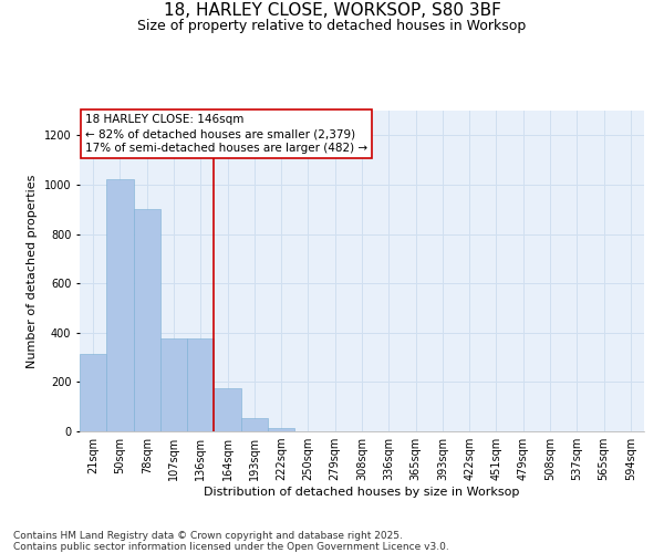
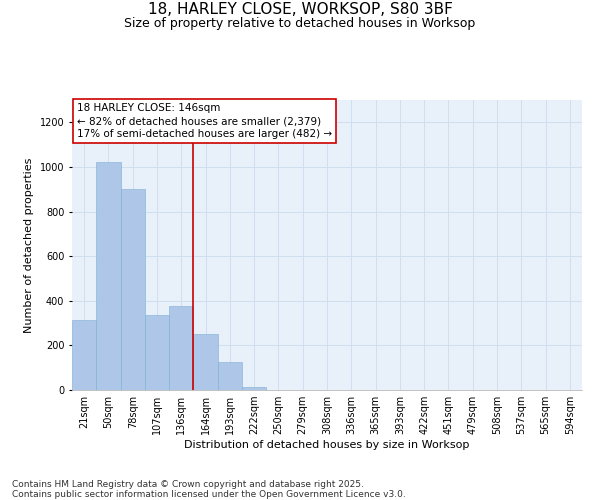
107sqm: 375 -> 335
164sqm: 175 -> 250
193sqm: 55 -> 125
